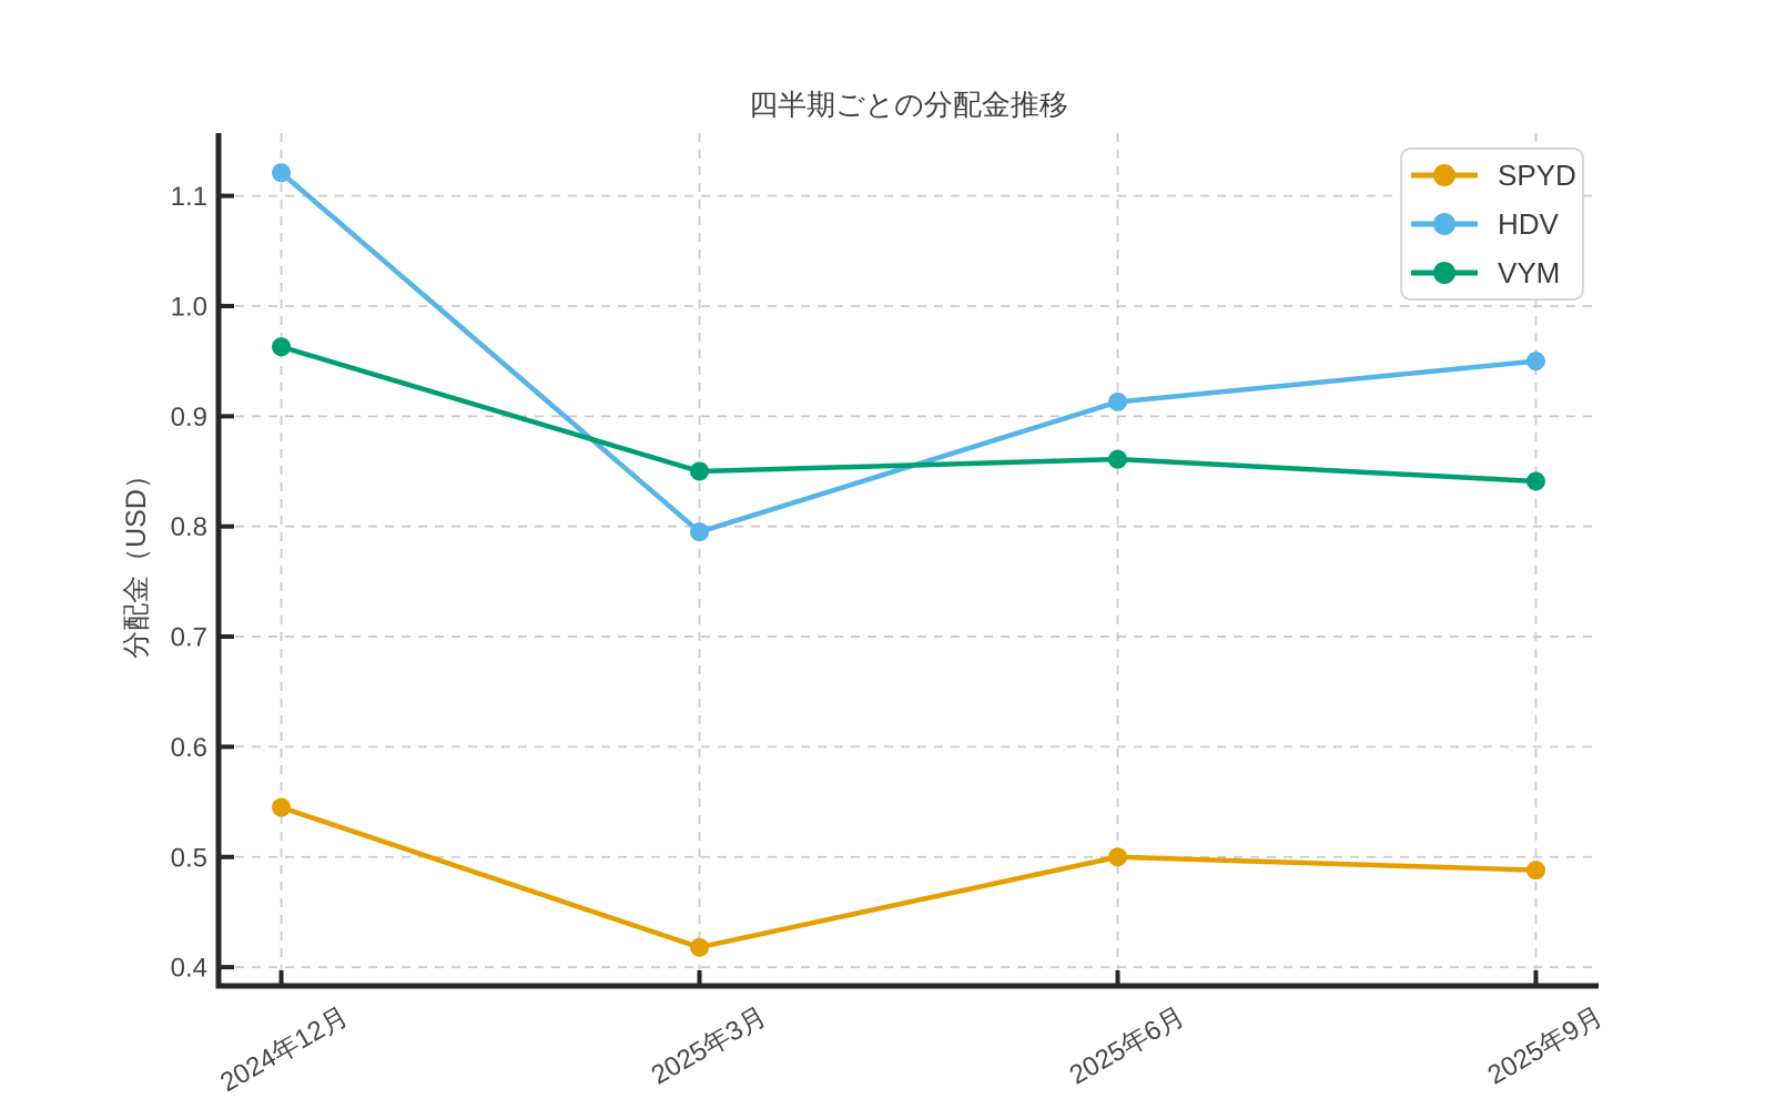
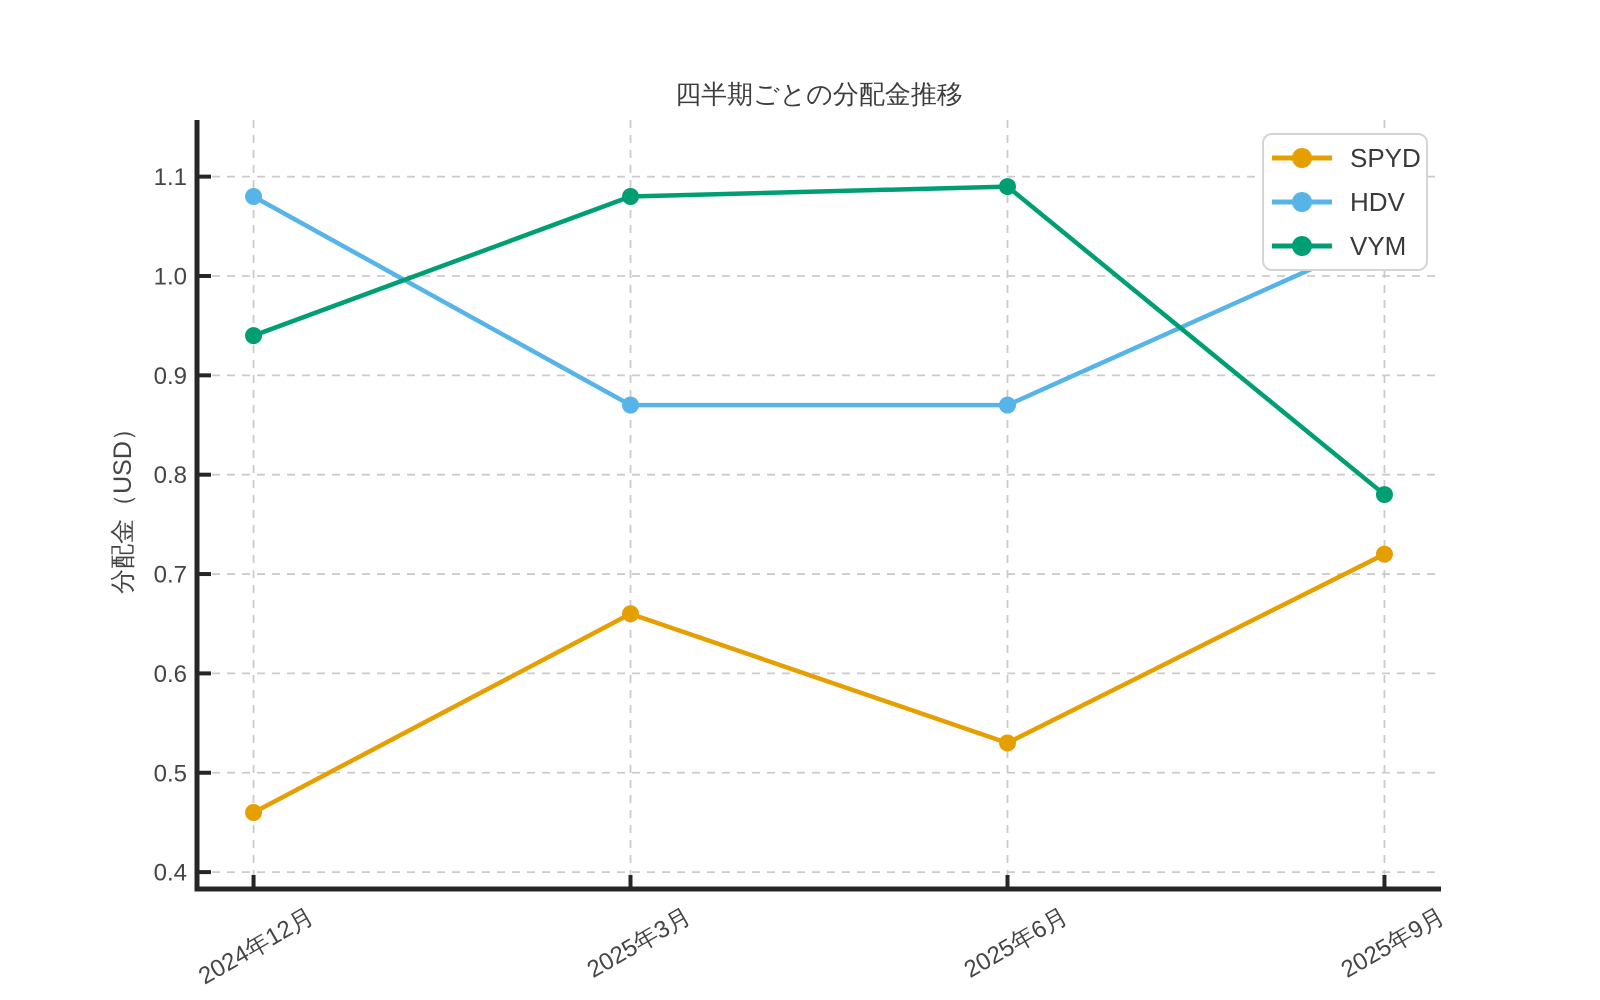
SPYD/2024年12月: 0.55 -> 0.46
HDV/2024年12月: 1.12 -> 1.08
VYM/2024年12月: 0.96 -> 0.94
SPYD/2025年3月: 0.42 -> 0.66
HDV/2025年3月: 0.80 -> 0.87
VYM/2025年3月: 0.85 -> 1.08
SPYD/2025年6月: 0.50 -> 0.53
HDV/2025年6月: 0.91 -> 0.87
VYM/2025年6月: 0.86 -> 1.09
SPYD/2025年9月: 0.49 -> 0.72
HDV/2025年9月: 0.95 -> 1.04
VYM/2025年9月: 0.84 -> 0.78
